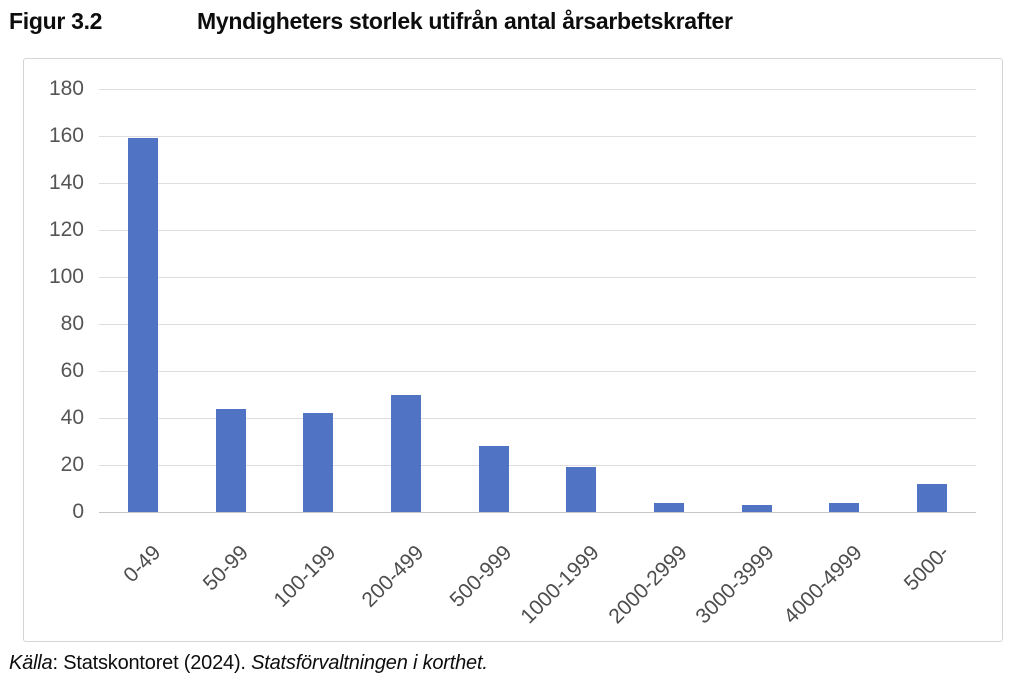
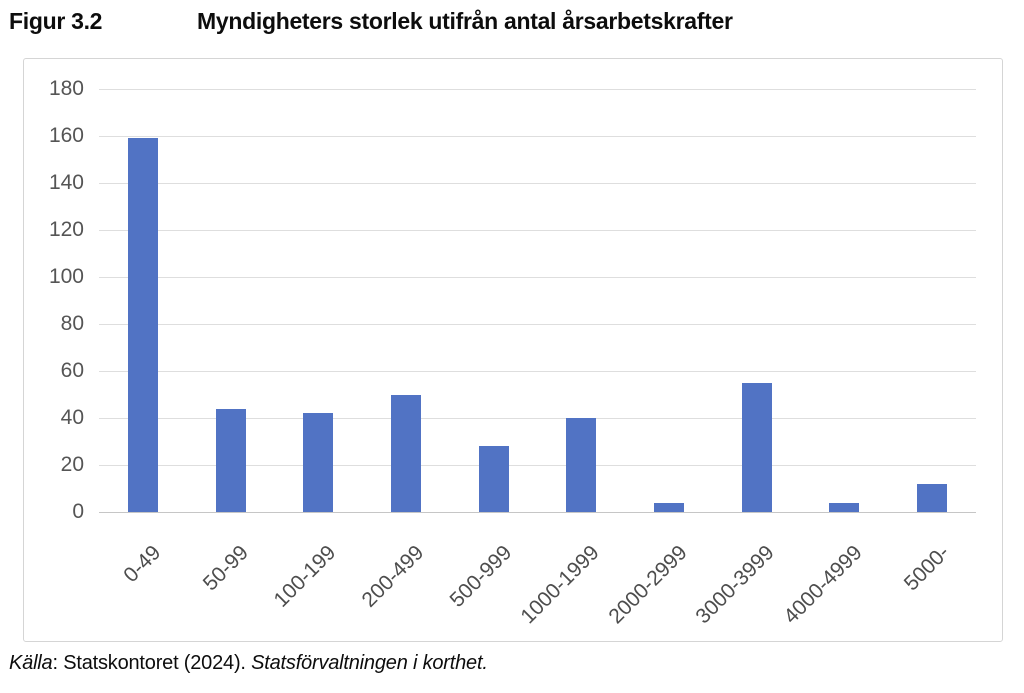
1000-1999: 19 -> 40
3000-3999: 3 -> 55
